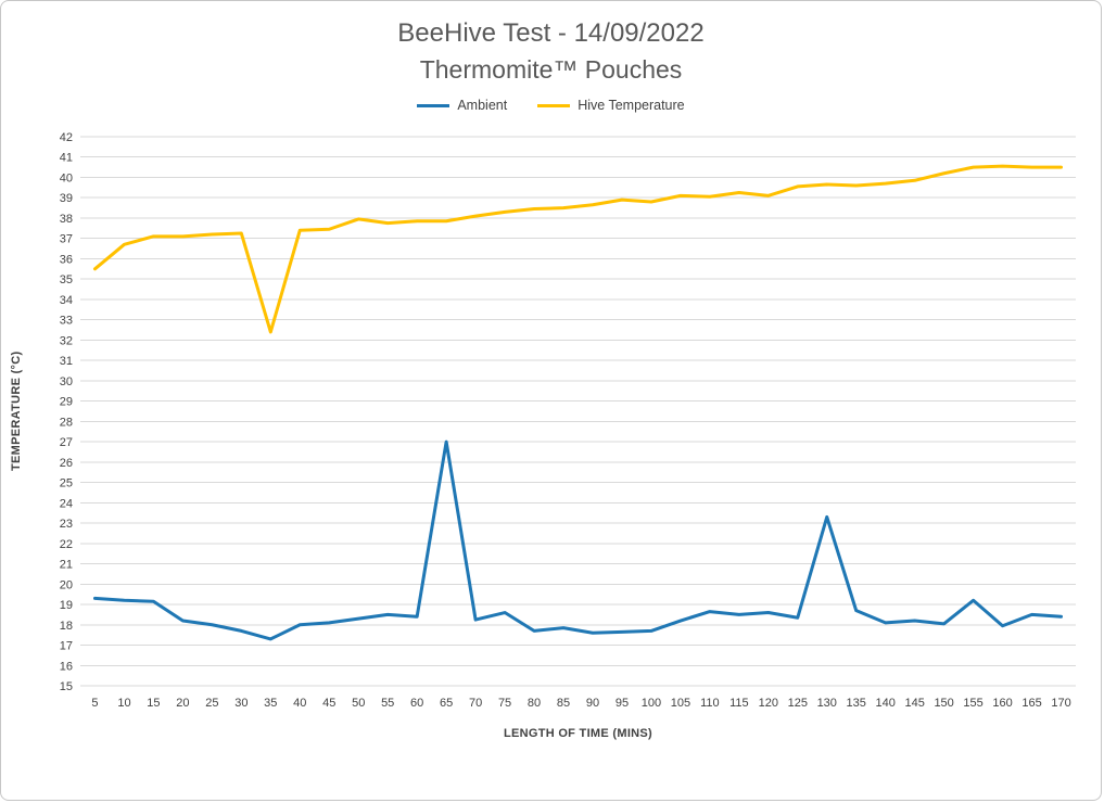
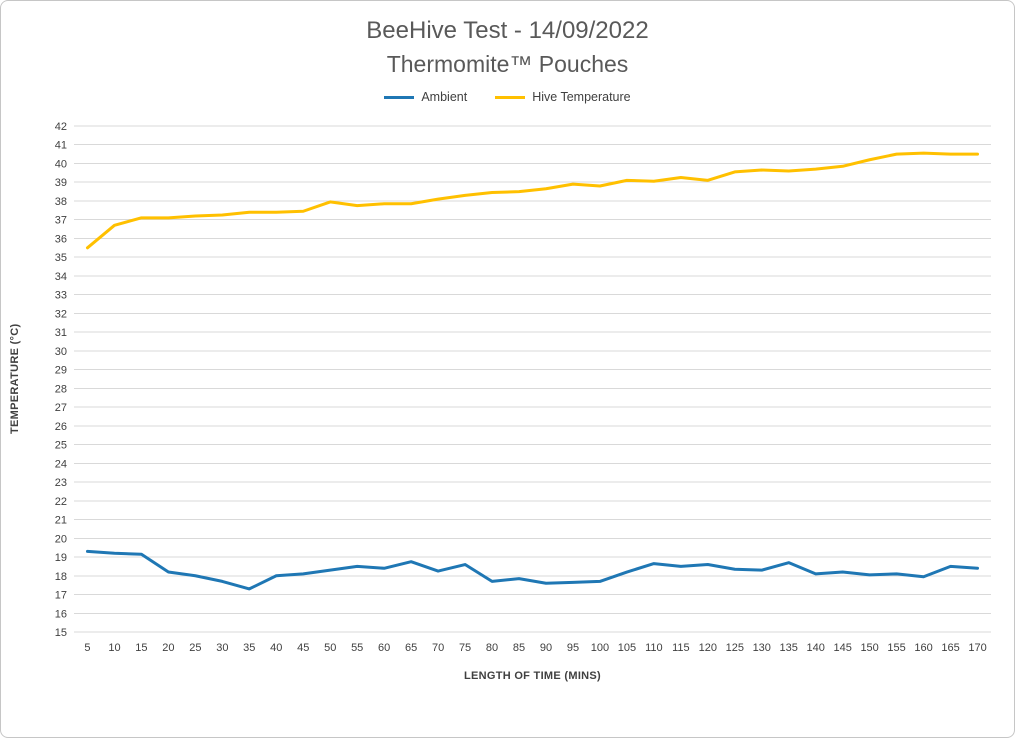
Hive Temperature/35: 32.4 -> 37.4
Ambient/65: 27.0 -> 18.8
Ambient/130: 23.3 -> 18.3
Ambient/155: 19.2 -> 18.1
